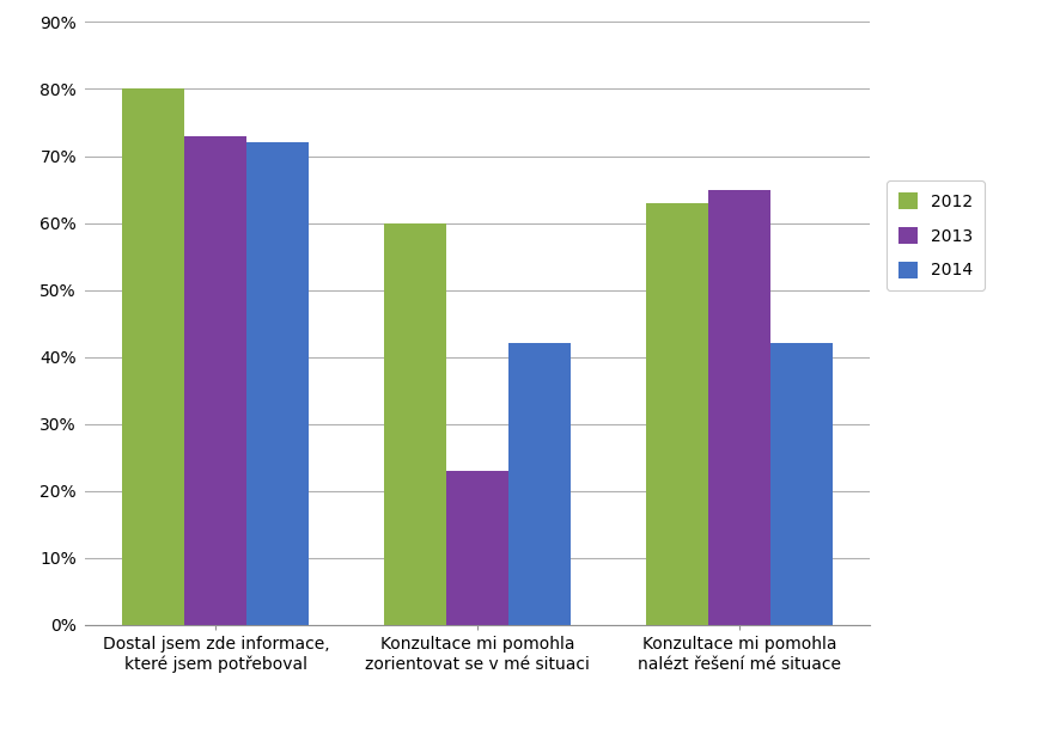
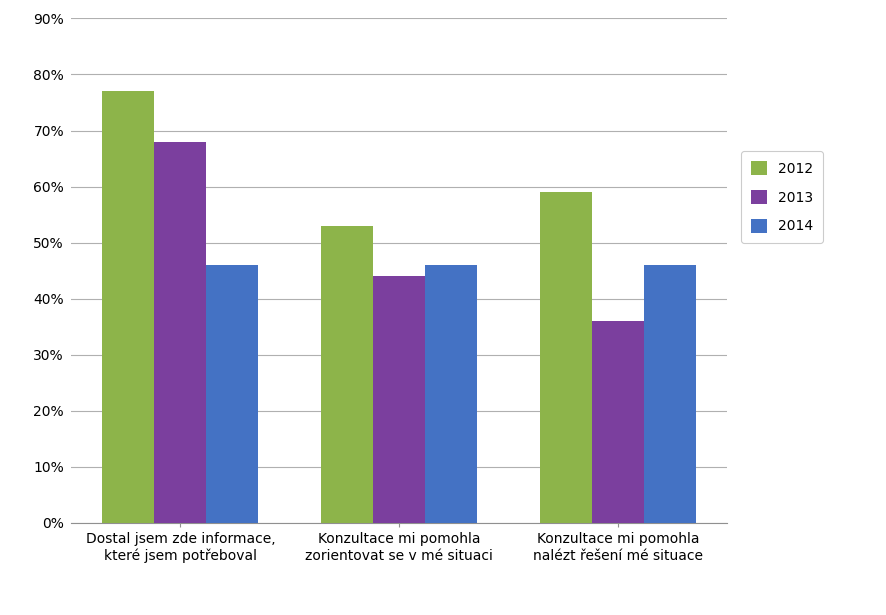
2012/Dostal jsem zde informace, které jsem potřeboval: 80% -> 77%
2013/Dostal jsem zde informace, které jsem potřeboval: 73% -> 68%
2014/Dostal jsem zde informace, které jsem potřeboval: 72% -> 46%
2012/Konzultace mi pomohla zorientovat se v mé situaci: 60% -> 53%
2013/Konzultace mi pomohla zorientovat se v mé situaci: 23% -> 44%
2014/Konzultace mi pomohla zorientovat se v mé situaci: 42% -> 46%
2012/Konzultace mi pomohla nalézt řešení mé situace: 63% -> 59%
2013/Konzultace mi pomohla nalézt řešení mé situace: 65% -> 36%
2014/Konzultace mi pomohla nalézt řešení mé situace: 42% -> 46%
